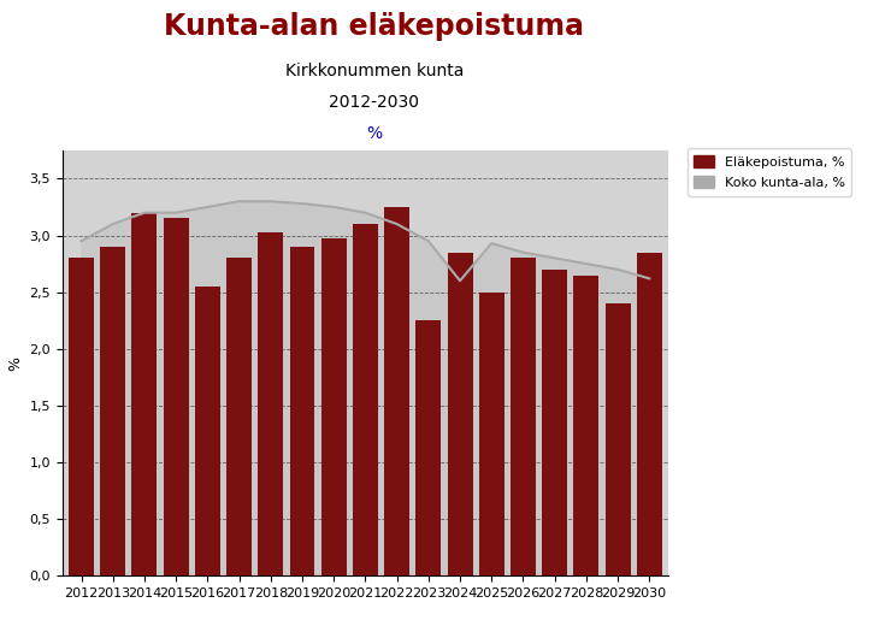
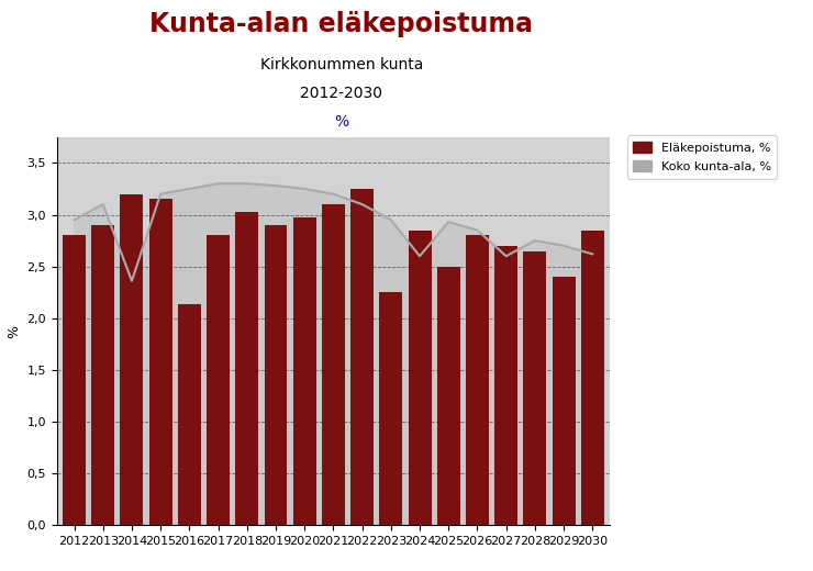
Koko kunta-ala, %/2014: 3,20 -> 2,36
Eläkepoistuma, %/2016: 2,55 -> 2,14
Koko kunta-ala, %/2027: 2,80 -> 2,60
